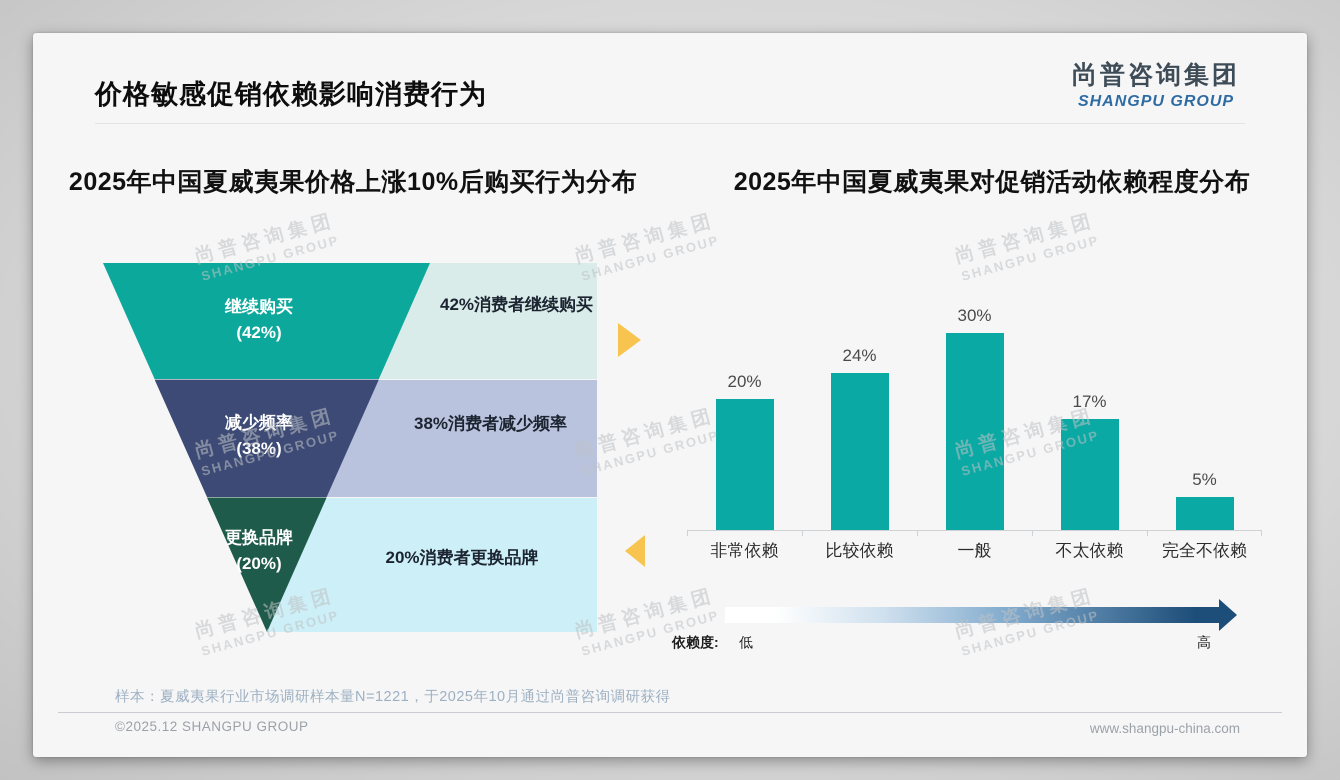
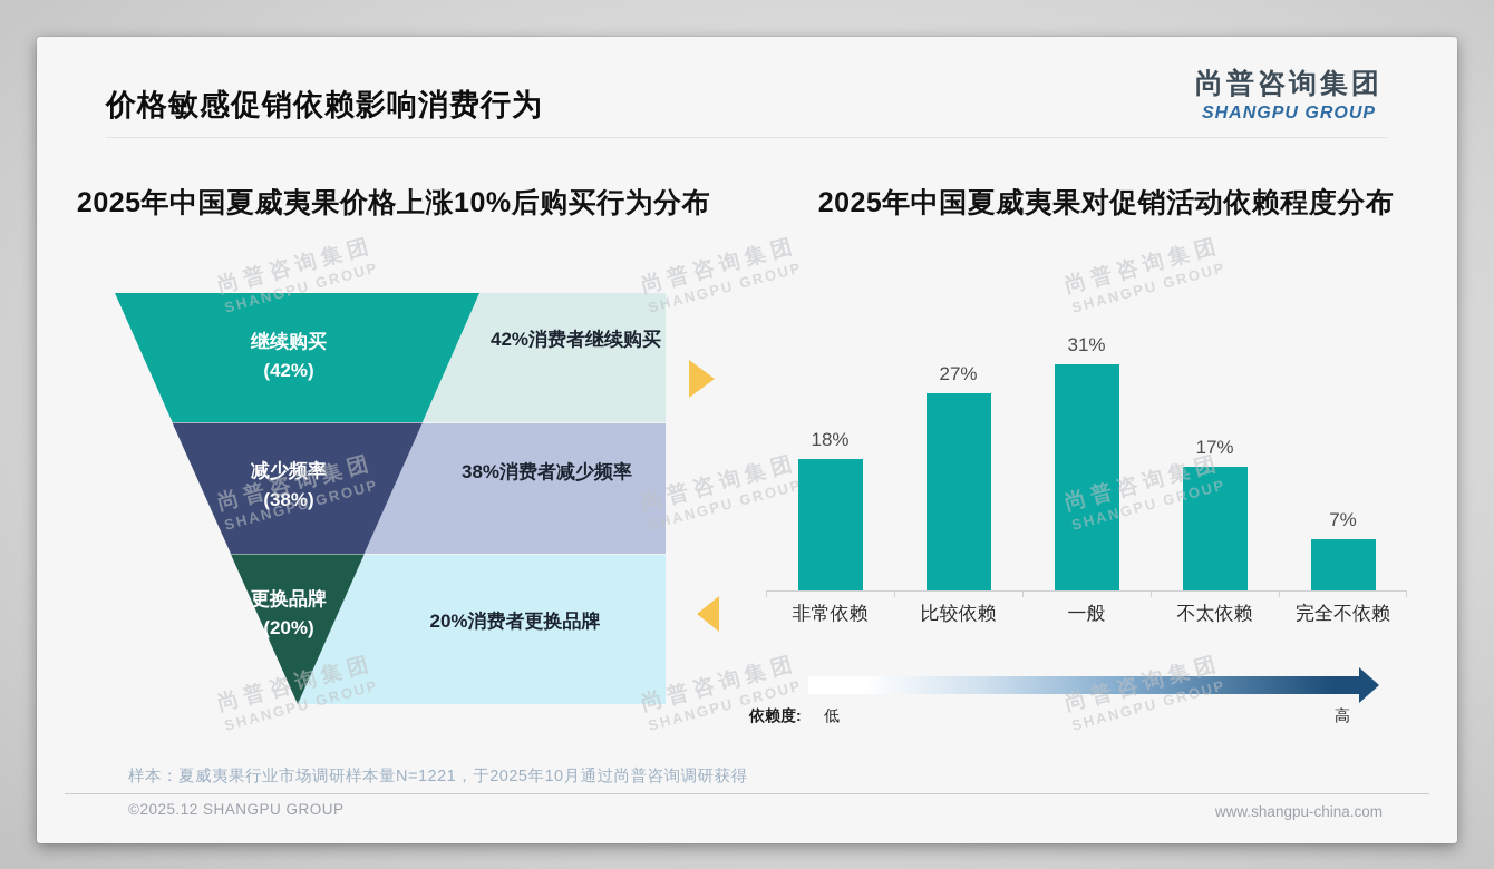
2025年中国夏威夷果对促销活动依赖程度分布/非常依赖: 20% -> 18%
2025年中国夏威夷果对促销活动依赖程度分布/比较依赖: 24% -> 27%
2025年中国夏威夷果对促销活动依赖程度分布/一般: 30% -> 31%
2025年中国夏威夷果对促销活动依赖程度分布/完全不依赖: 5% -> 7%
